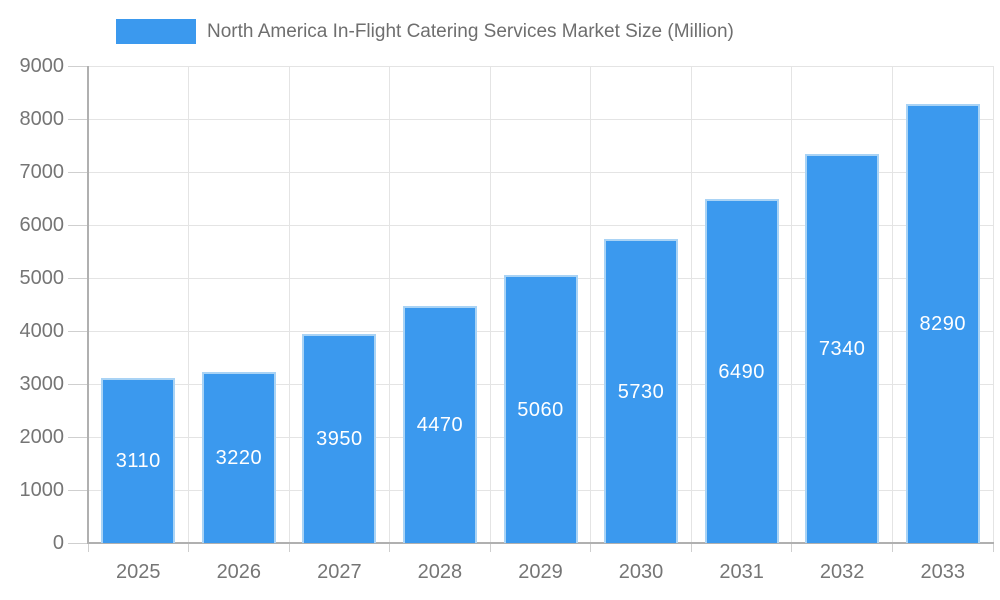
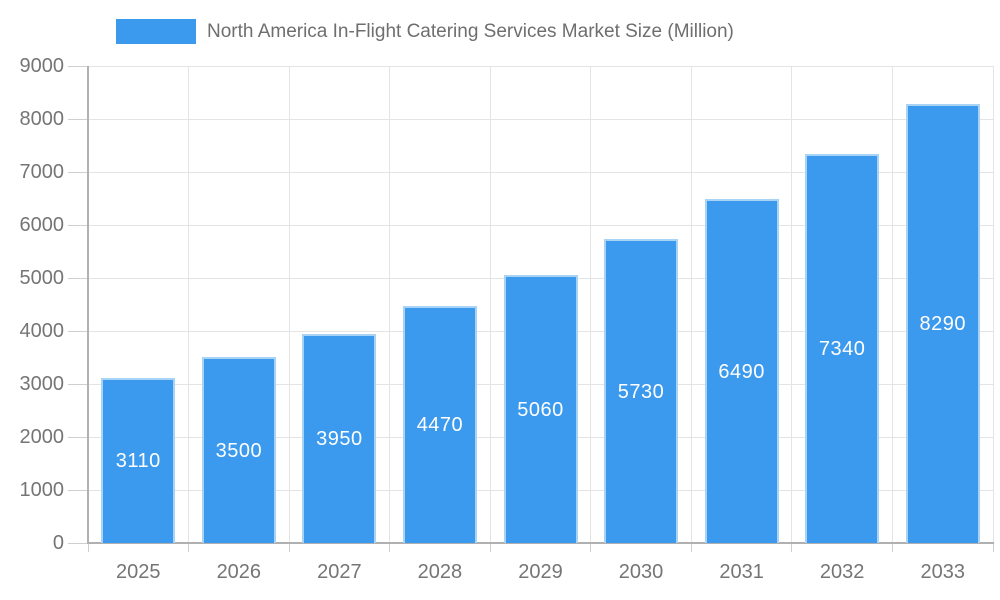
2026: 3220 -> 3500
